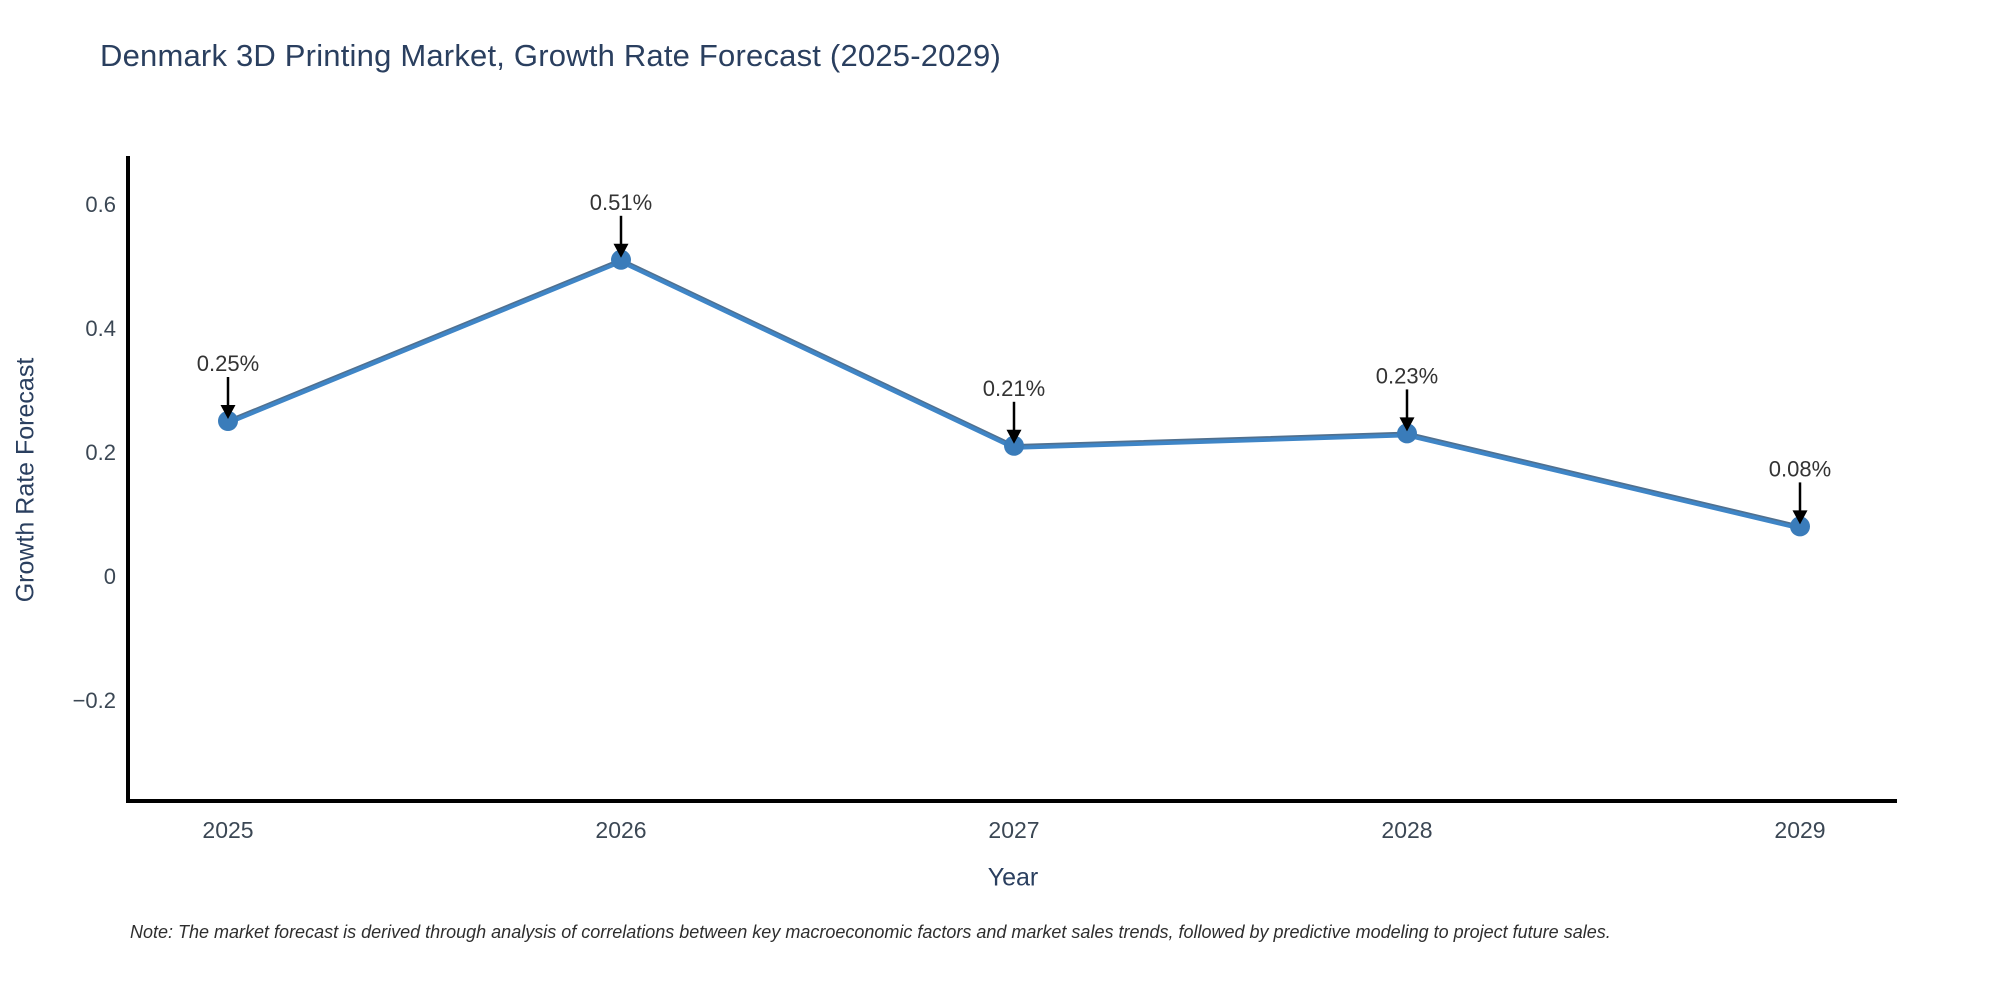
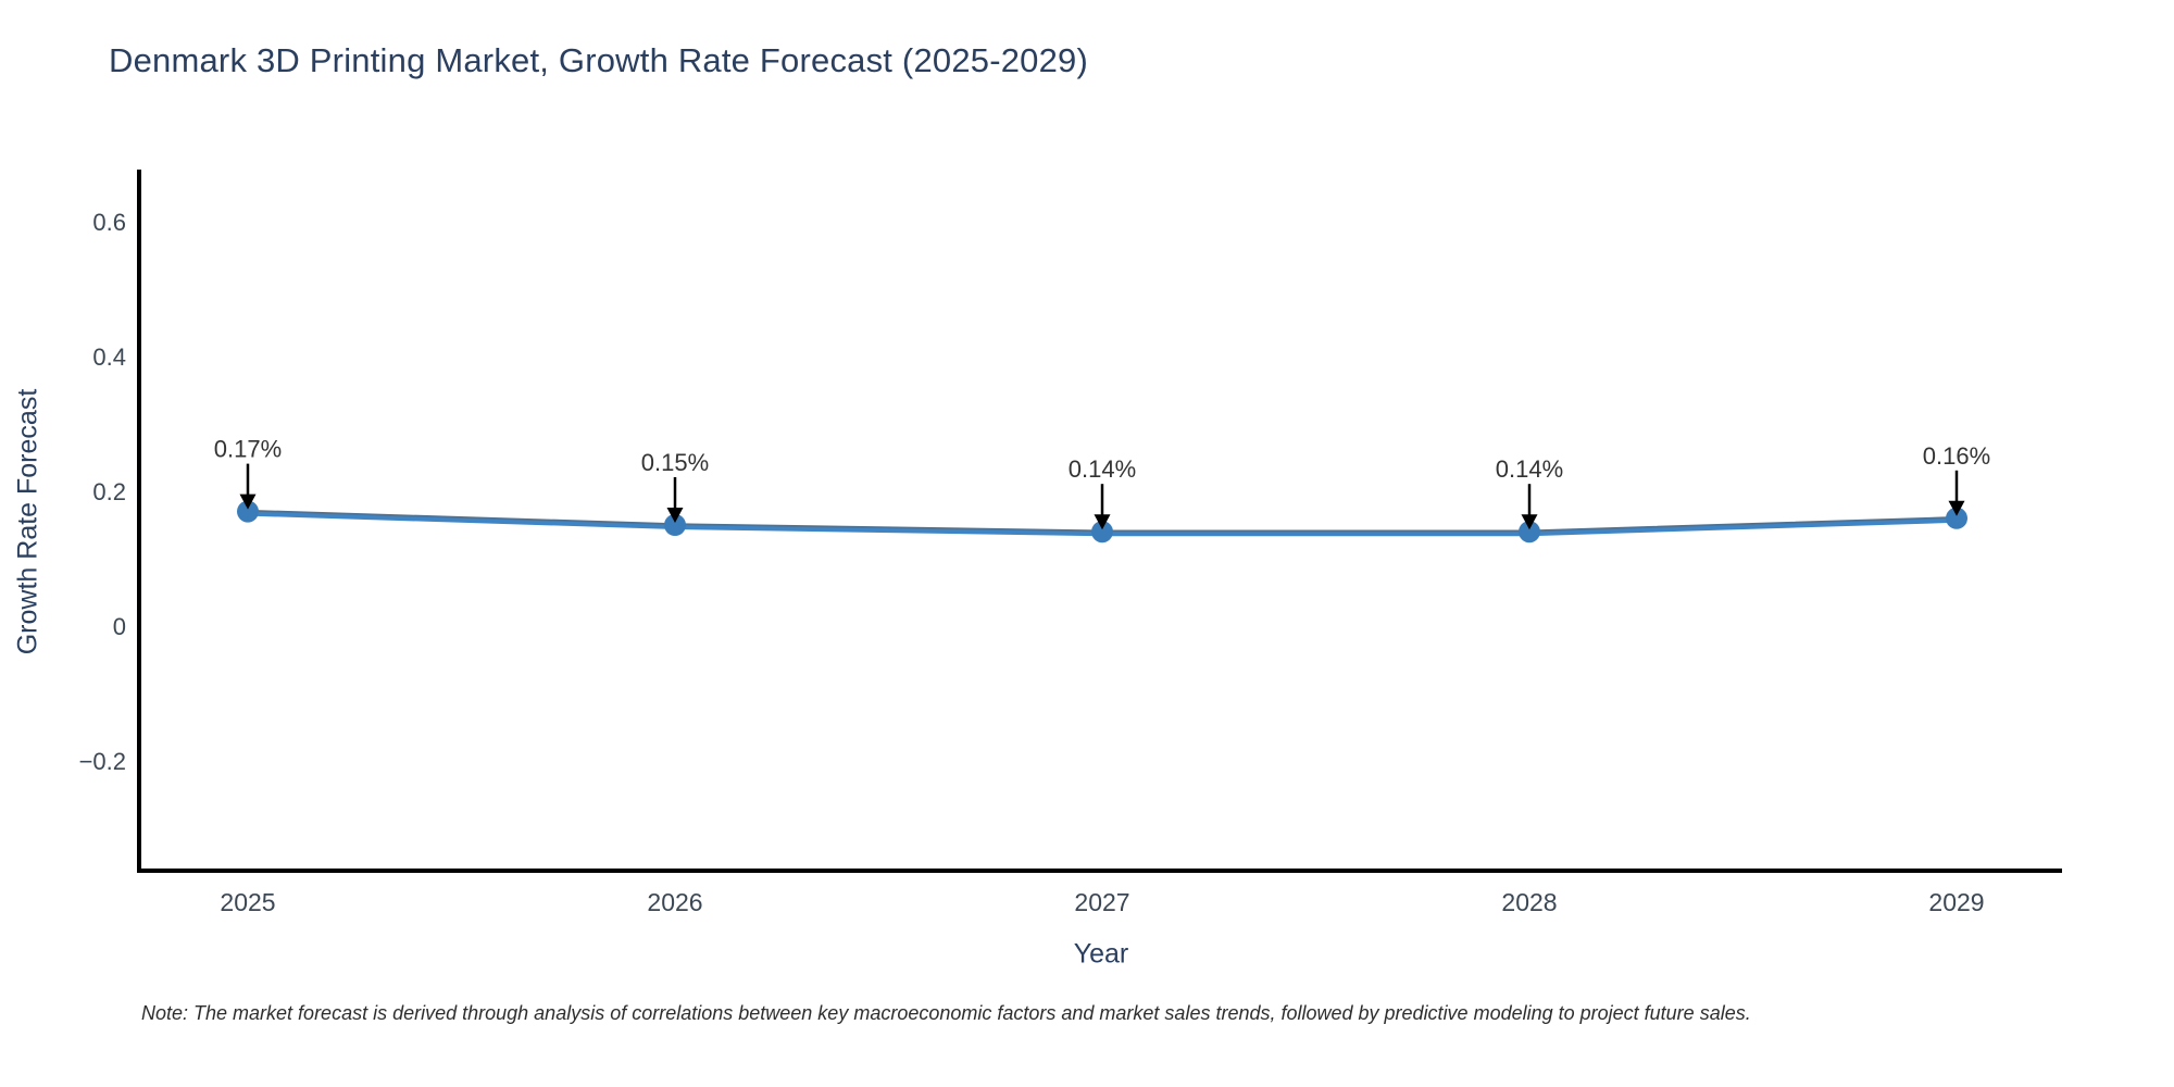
2025: 0.25% -> 0.17%
2026: 0.51% -> 0.15%
2027: 0.21% -> 0.14%
2028: 0.23% -> 0.14%
2029: 0.08% -> 0.16%
